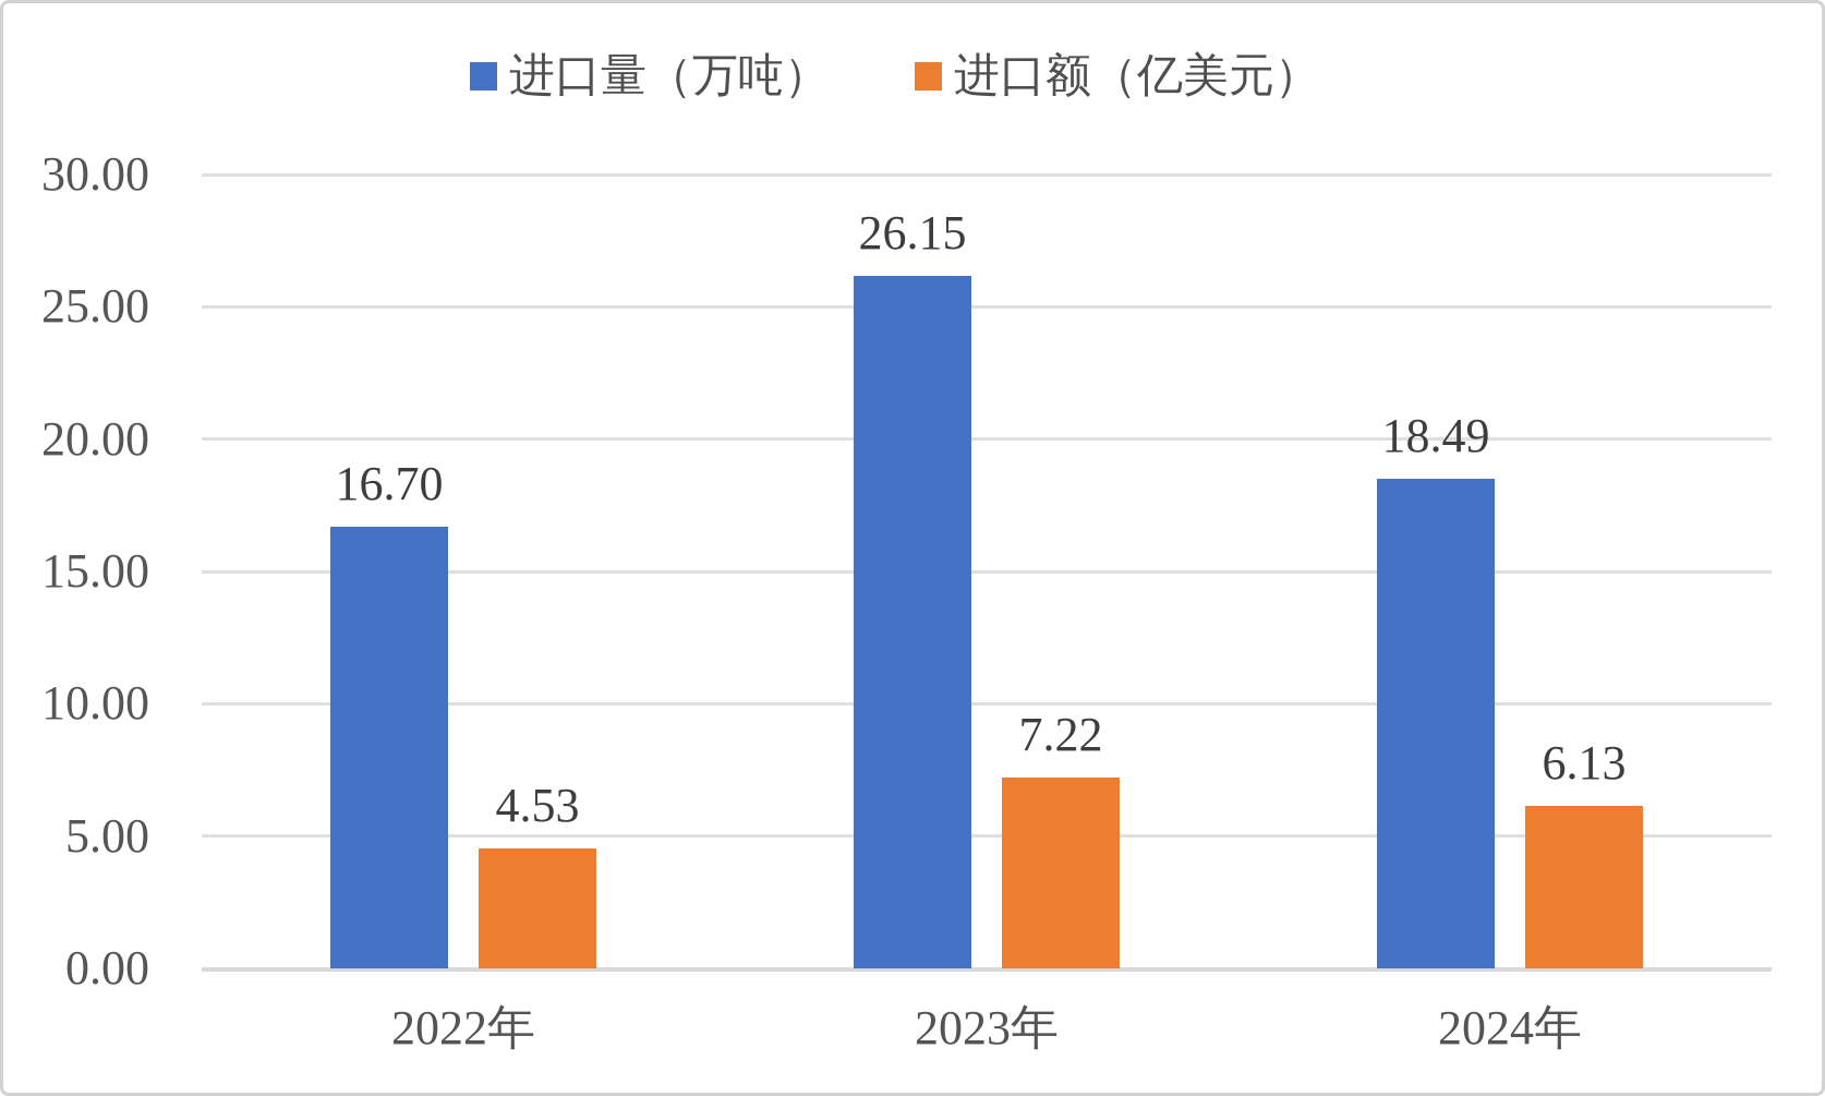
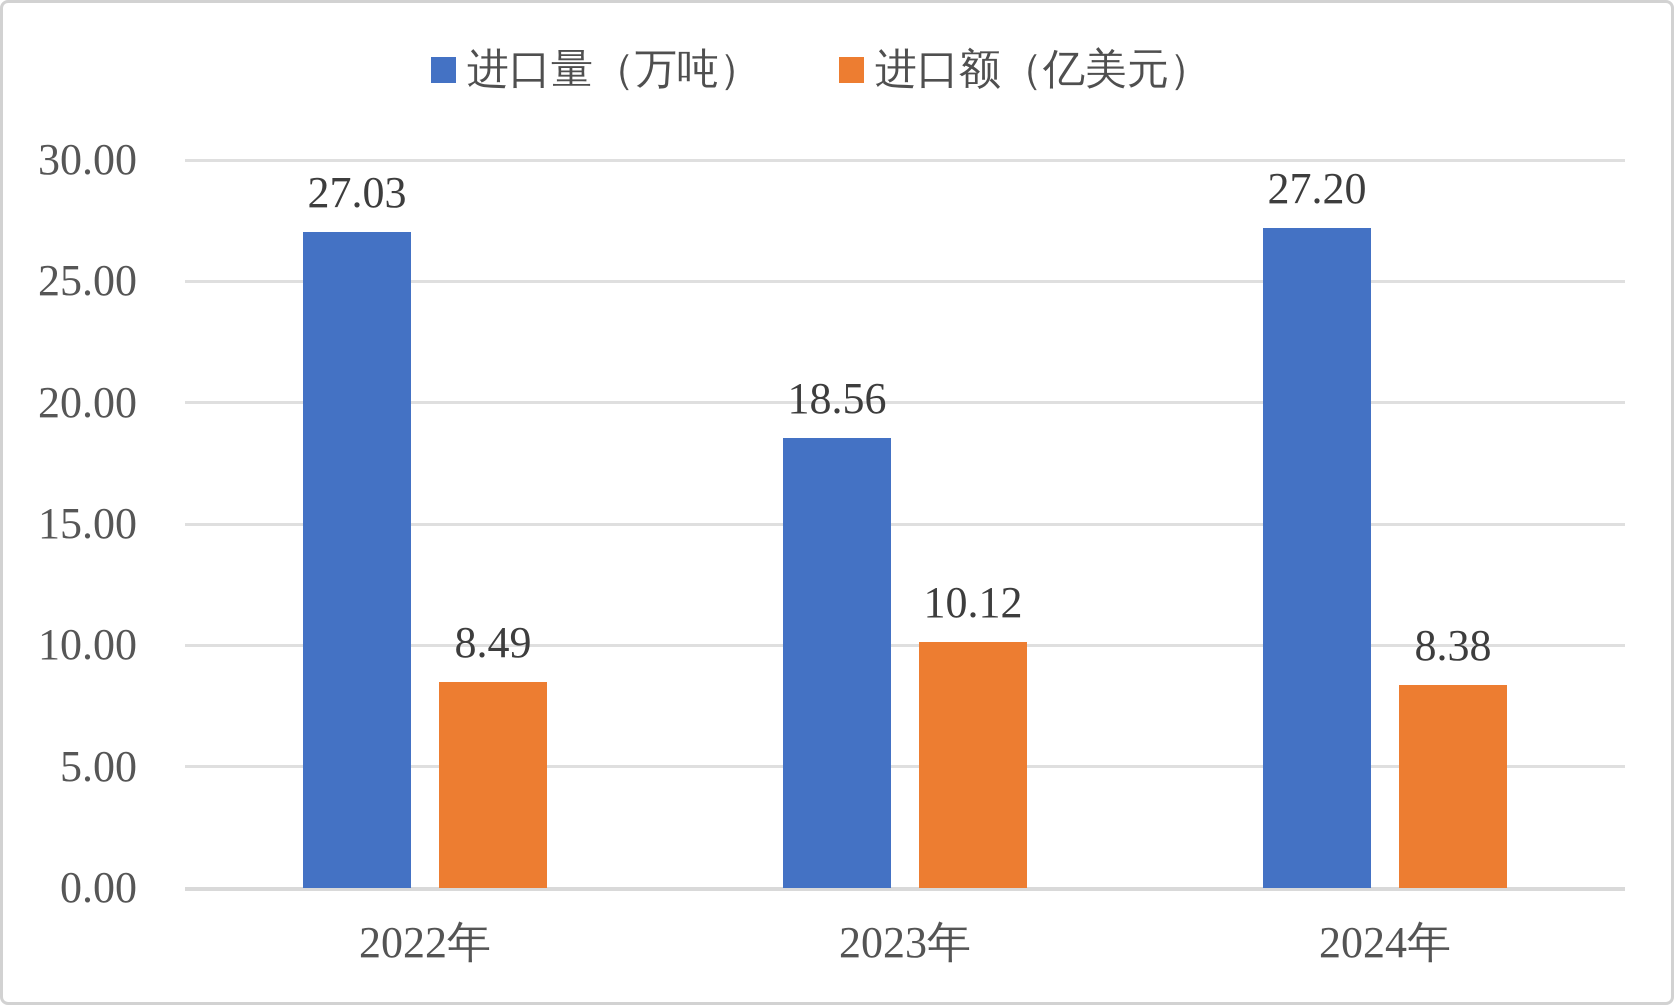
进口量（万吨）/2022年: 16.70 -> 27.03
进口额（亿美元）/2022年: 4.53 -> 8.49
进口量（万吨）/2023年: 26.15 -> 18.56
进口额（亿美元）/2023年: 7.22 -> 10.12
进口量（万吨）/2024年: 18.49 -> 27.20
进口额（亿美元）/2024年: 6.13 -> 8.38
